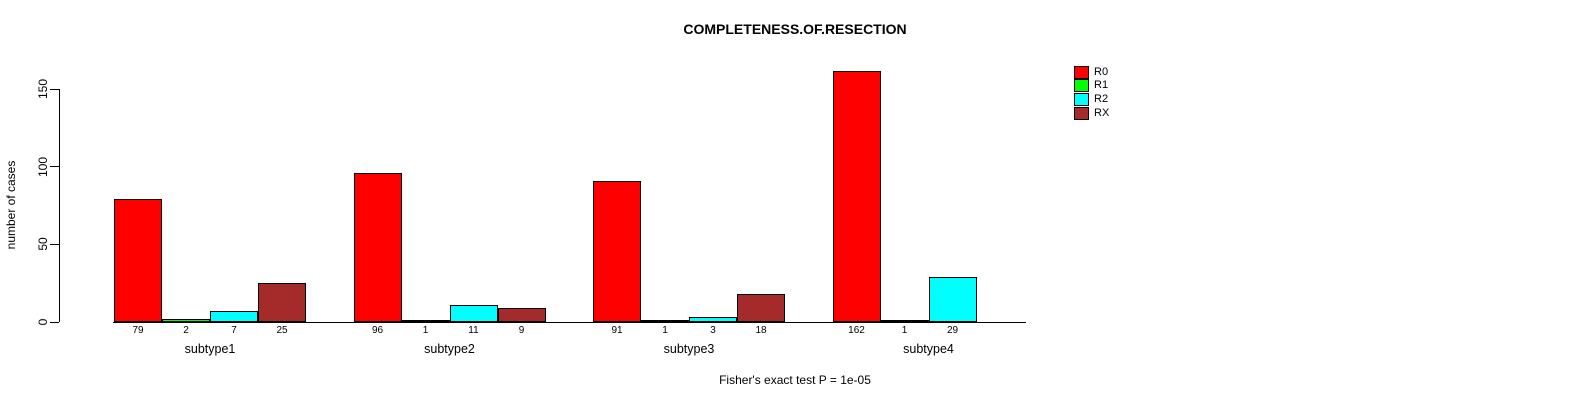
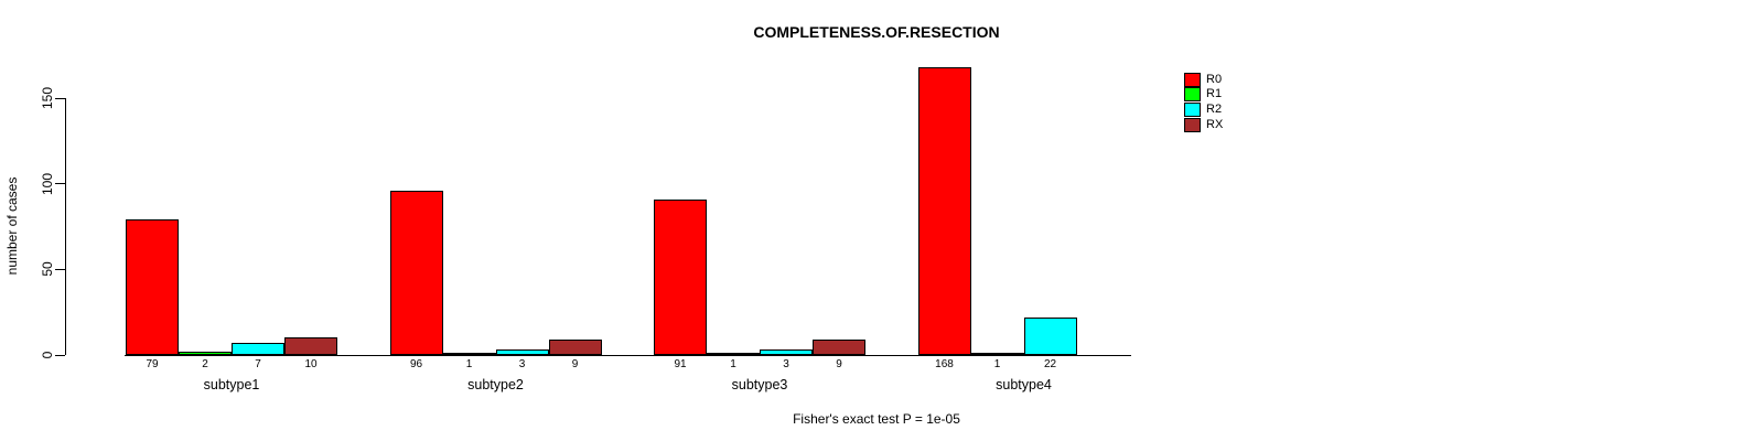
RX/subtype1: 25 -> 10
R2/subtype2: 11 -> 3
RX/subtype3: 18 -> 9
R0/subtype4: 162 -> 168
R2/subtype4: 29 -> 22
